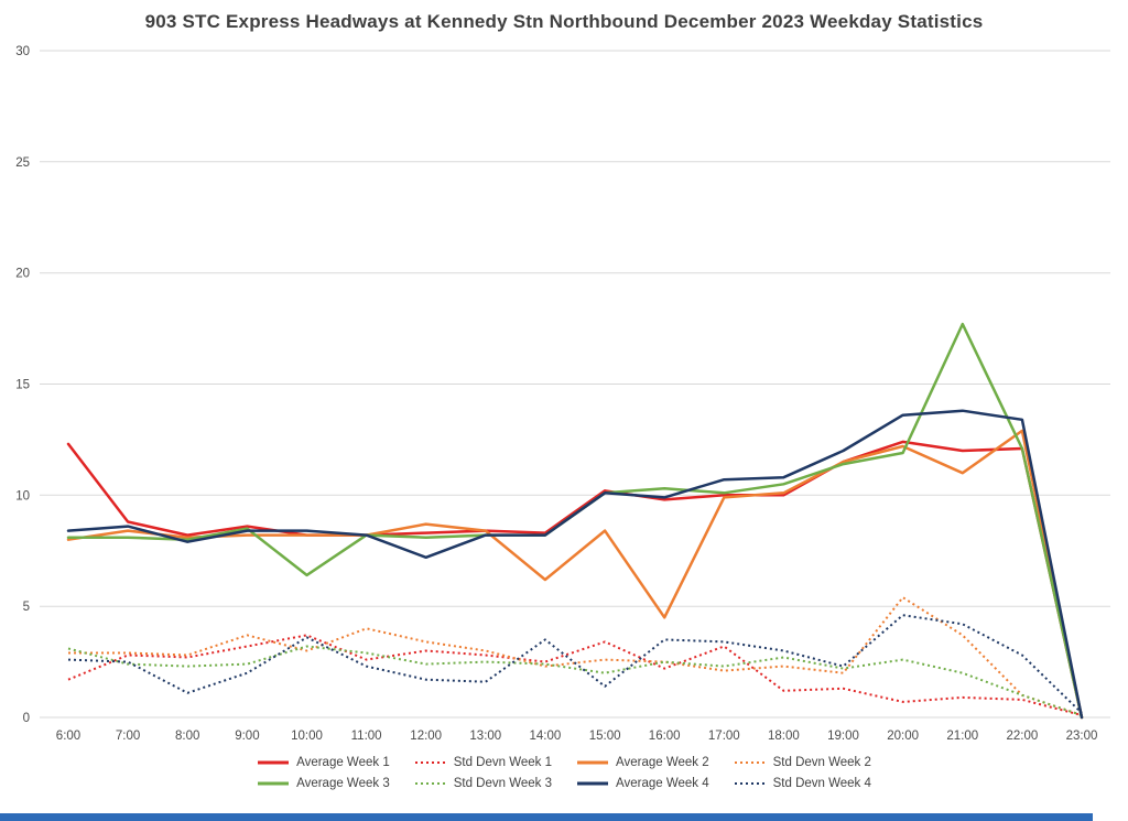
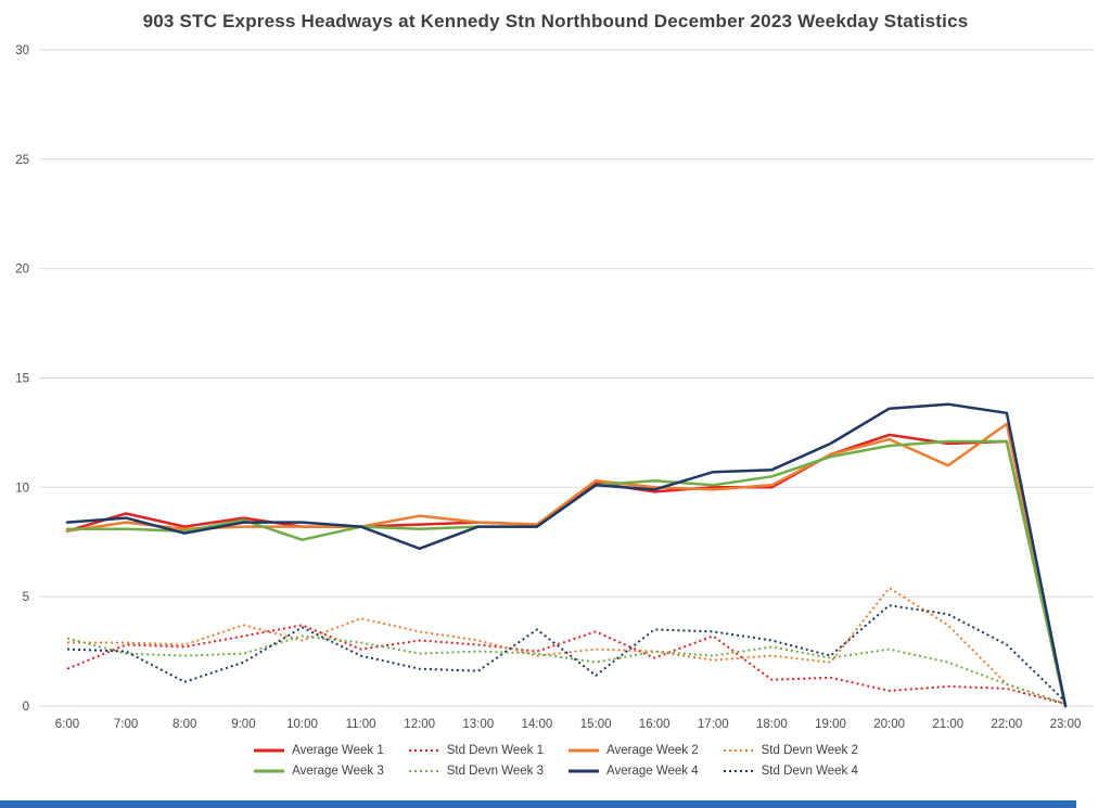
Average Week 1/6:00: 12.3 -> 8.0
Average Week 3/10:00: 6.4 -> 7.6
Average Week 2/14:00: 6.2 -> 8.3
Average Week 2/15:00: 8.4 -> 10.3
Average Week 2/16:00: 4.5 -> 10.0
Average Week 3/21:00: 17.7 -> 12.1
